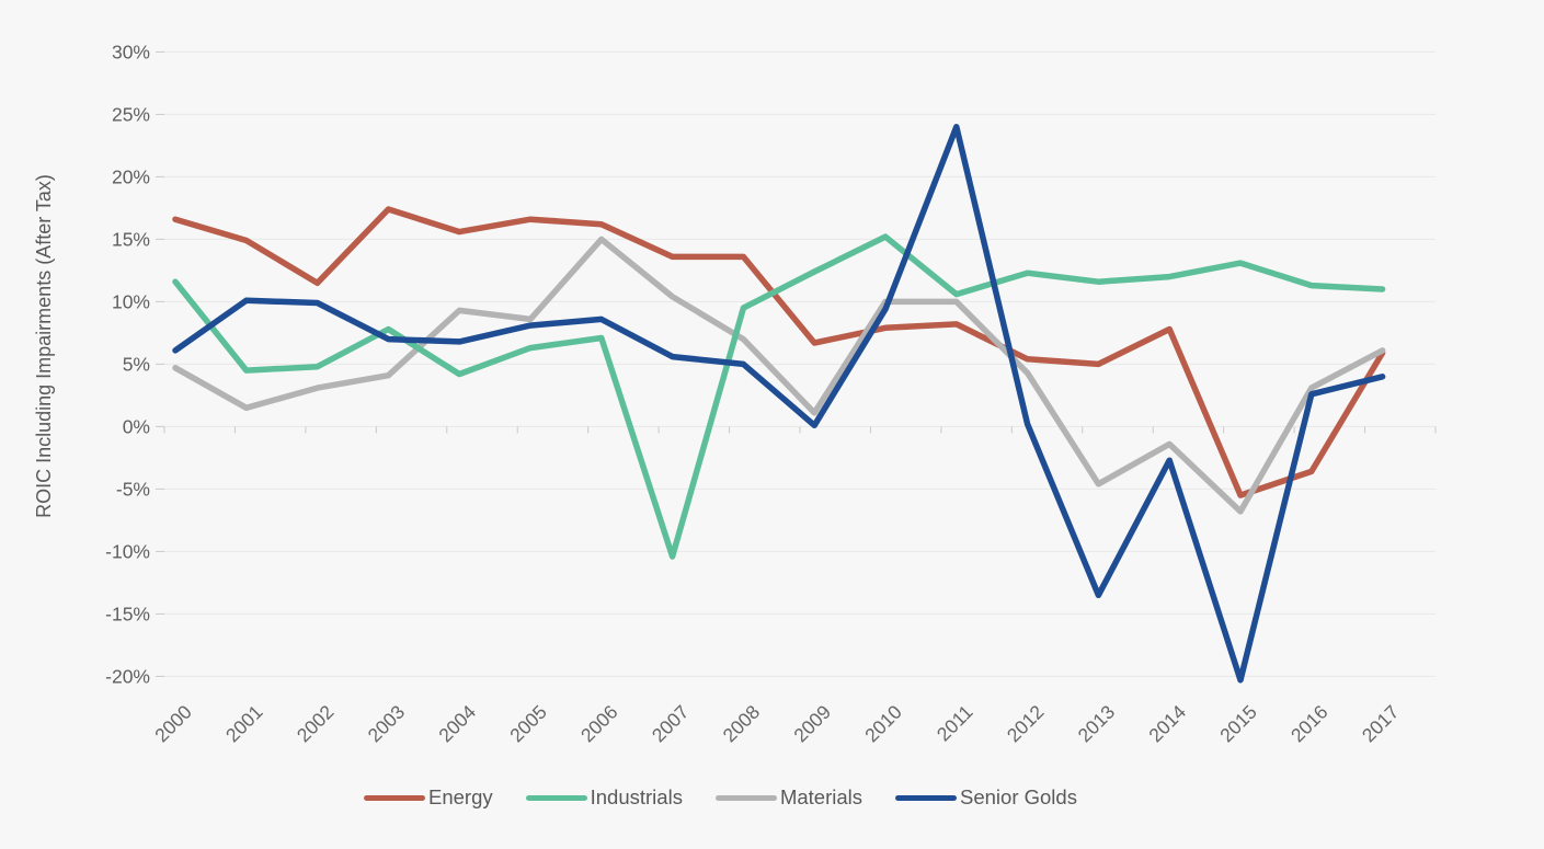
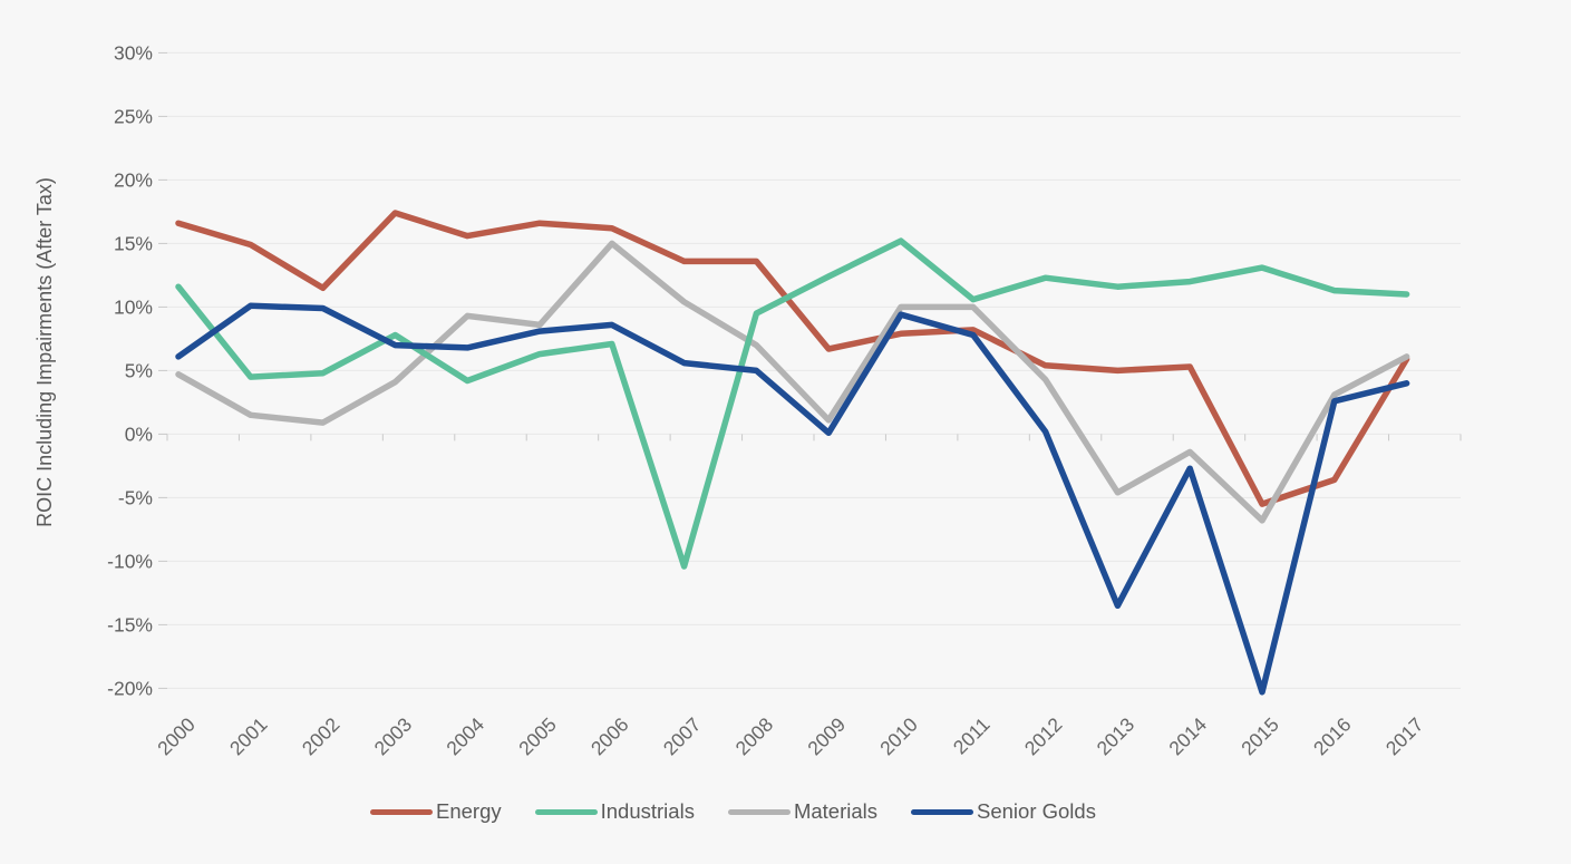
Materials/2002: 3.1% -> 0.9%
Senior Golds/2011: 24.0% -> 7.8%
Energy/2014: 7.8% -> 5.3%
